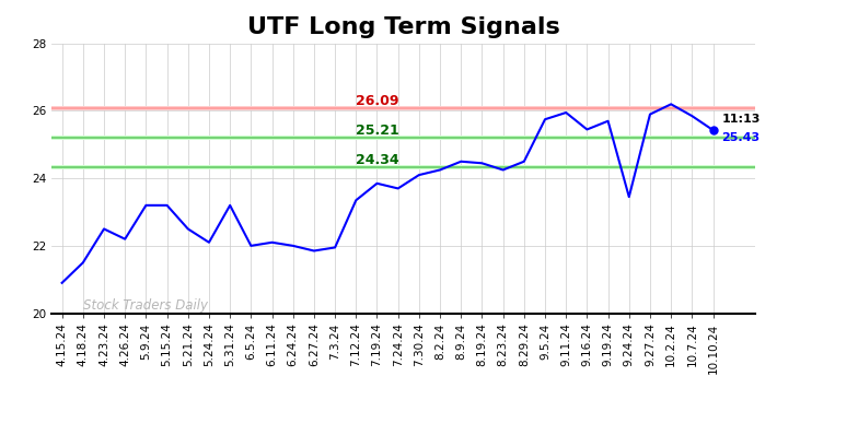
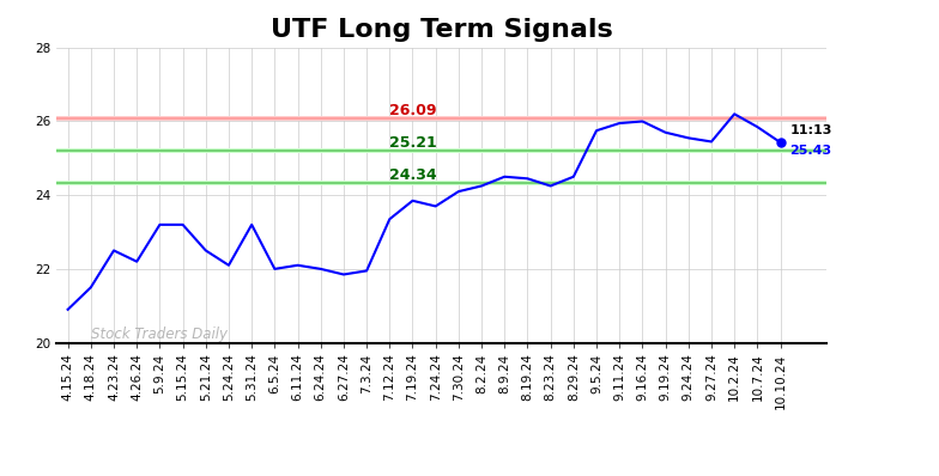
9.16.24: 25.45 -> 26.00
9.24.24: 23.45 -> 25.55
9.27.24: 25.90 -> 25.45
